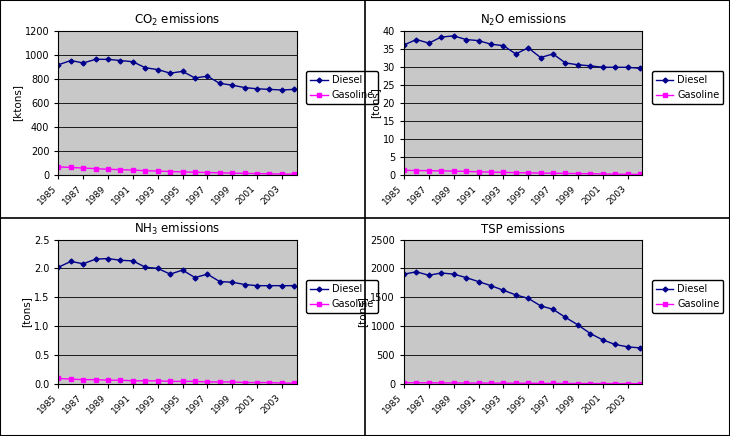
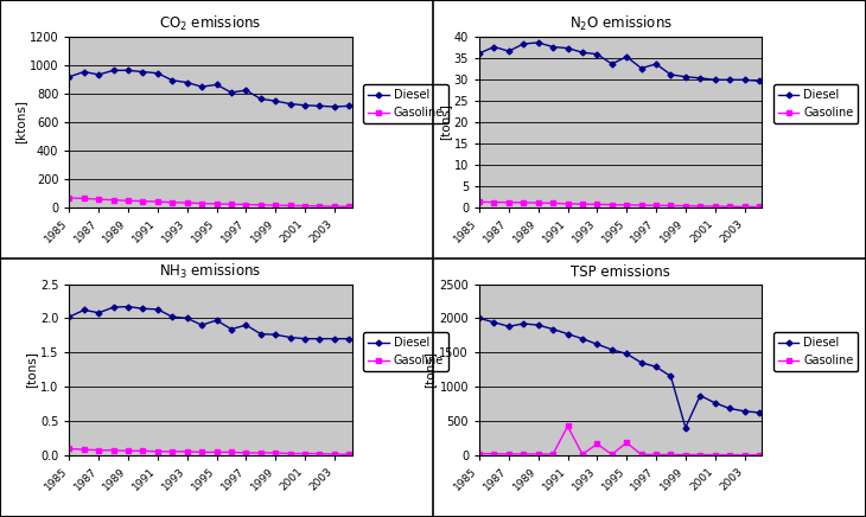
TSP emissions/Diesel/1985: 1900 -> 2000
TSP emissions/Gasoline/1991: 10 -> 420
TSP emissions/Gasoline/1993: 10 -> 160
TSP emissions/Gasoline/1995: 10 -> 180
TSP emissions/Diesel/1999: 1020 -> 400
